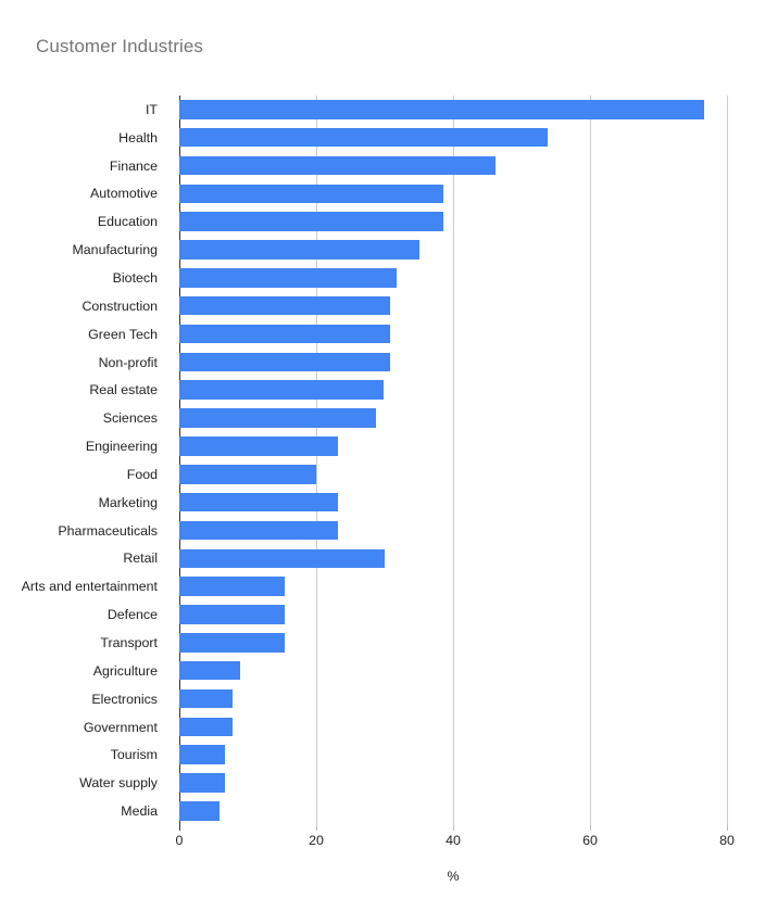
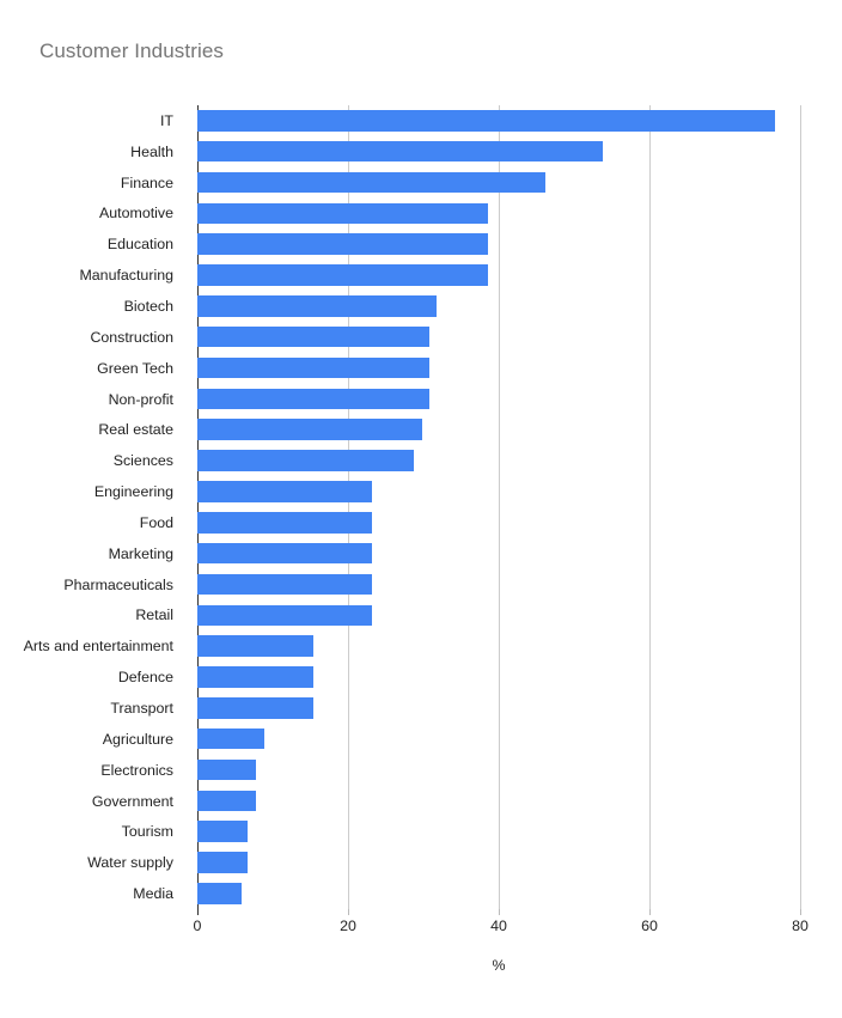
Manufacturing: 35 -> 38
Food: 20 -> 23
Retail: 30 -> 23
